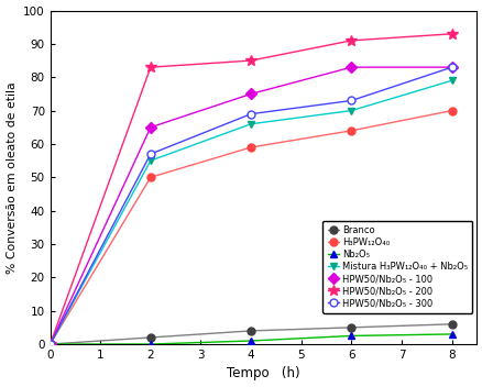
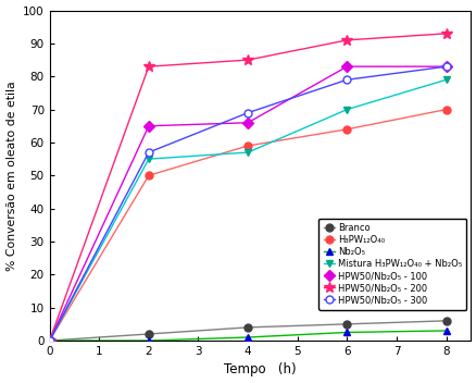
Mistura H₃PW₁₂O₄₀ + Nb₂O₅/4: 66 -> 57
HPW50/Nb₂O₅ - 100/4: 75 -> 66
HPW50/Nb₂O₅ - 300/6: 73 -> 79
